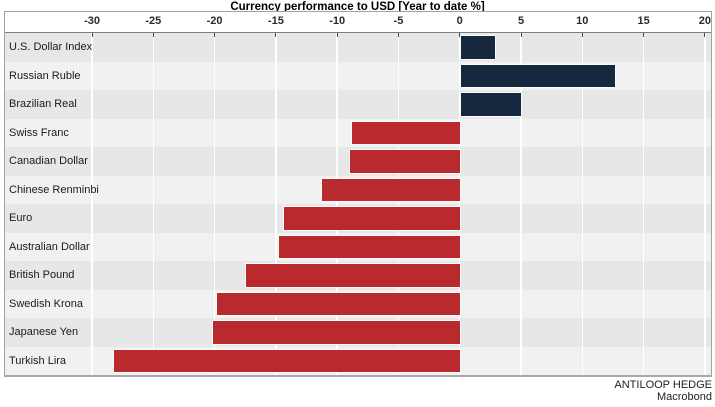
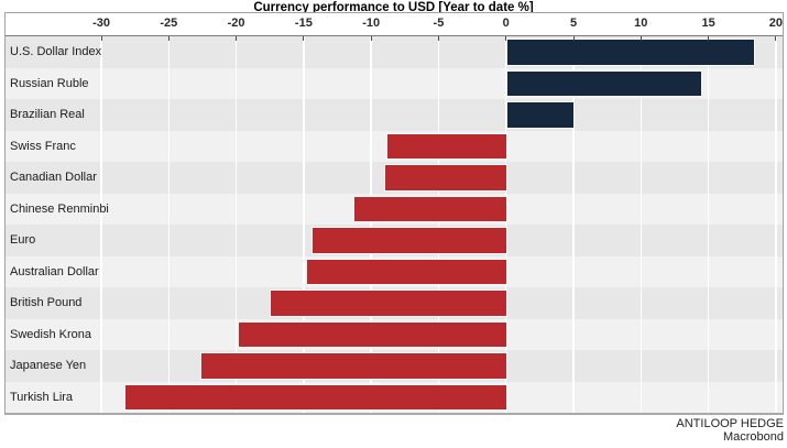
U.S. Dollar Index: 2.9 -> 18.4
Russian Ruble: 12.7 -> 14.5
Japanese Yen: -20.2 -> -22.7
